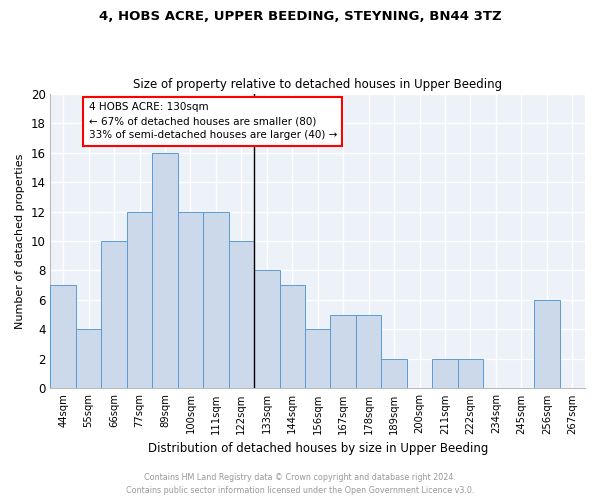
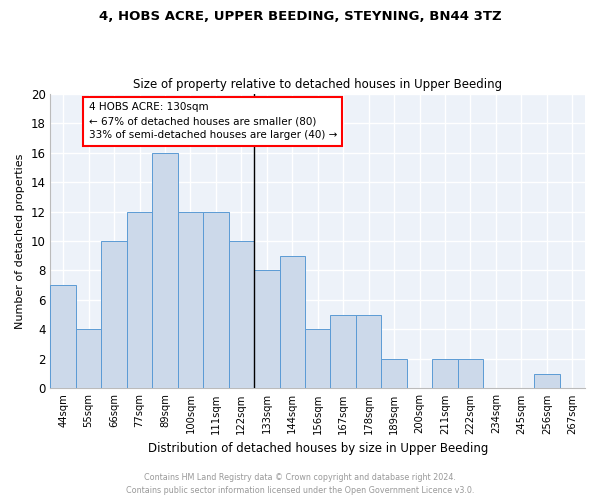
144sqm: 7 -> 9
256sqm: 6 -> 1
